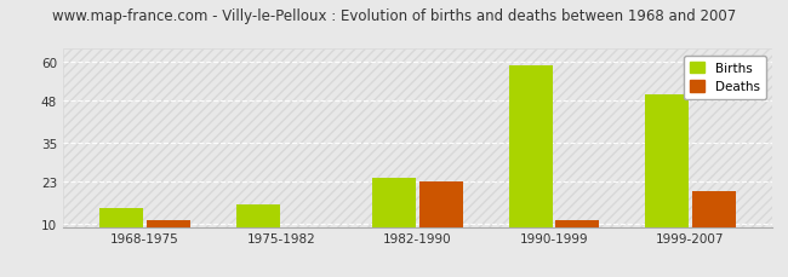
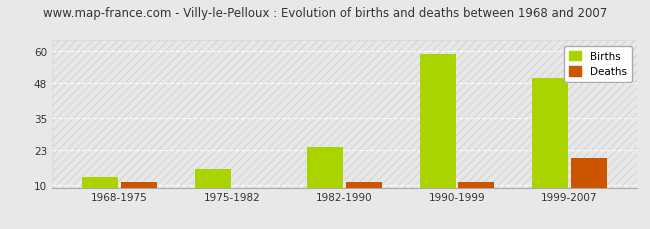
Births/1968-1975: 15 -> 13
Deaths/1982-1990: 23 -> 11
